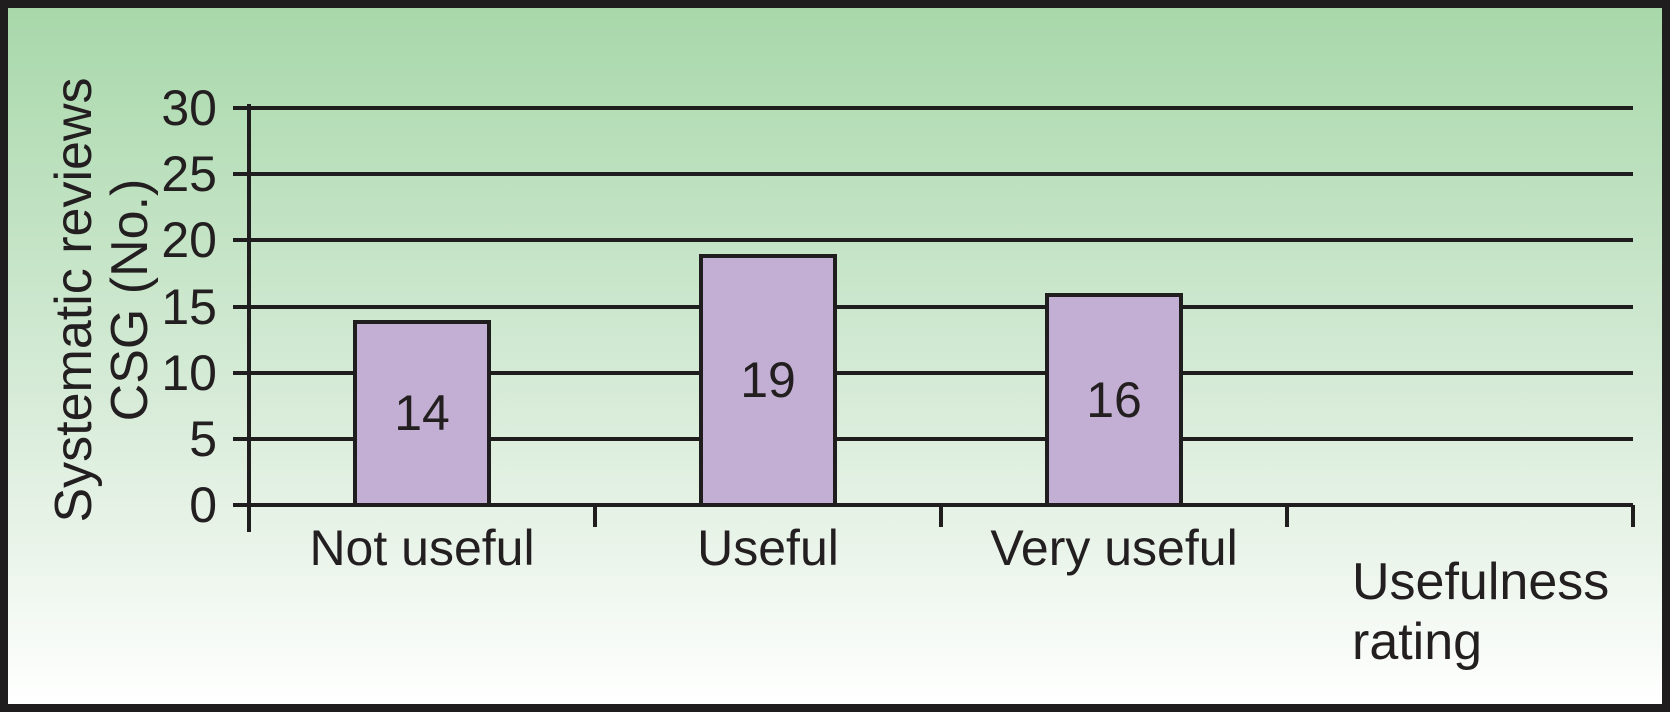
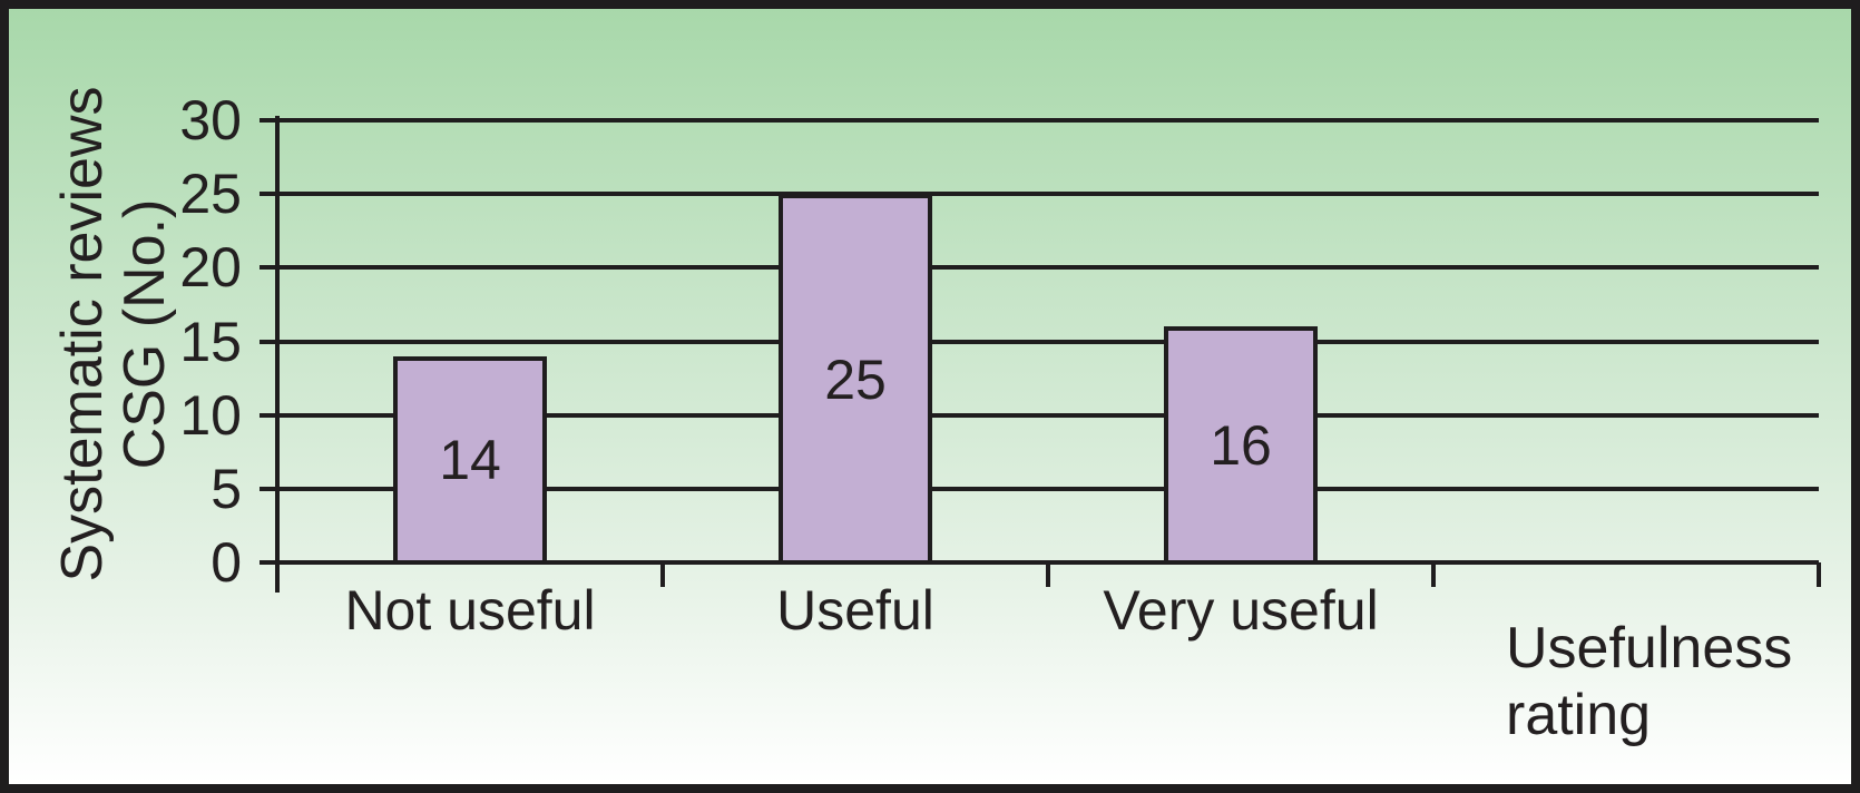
Useful: 19 -> 25
